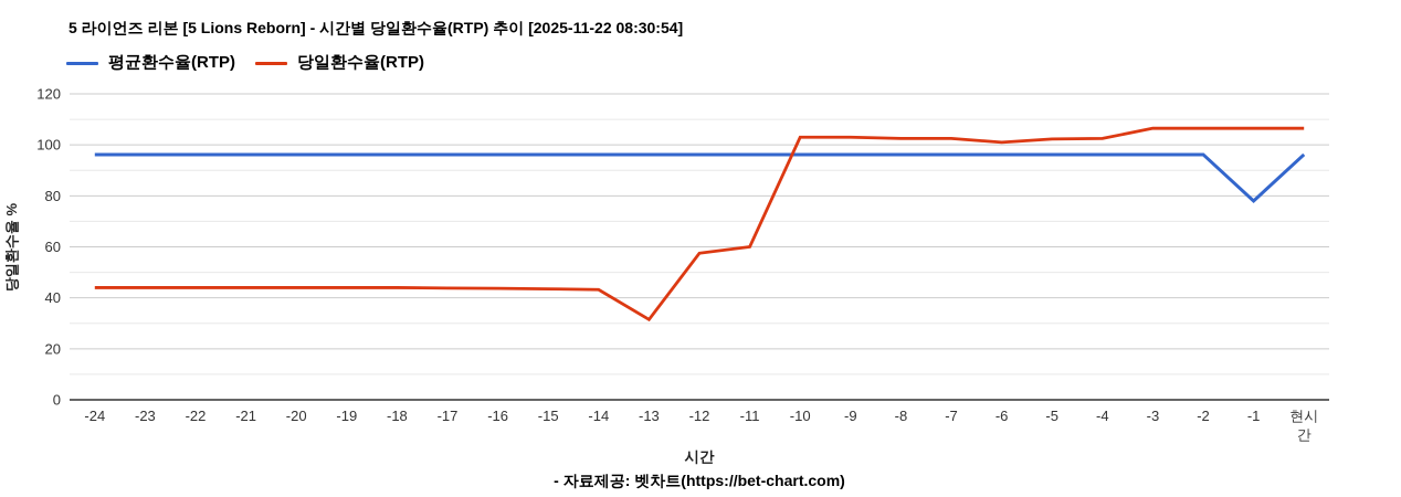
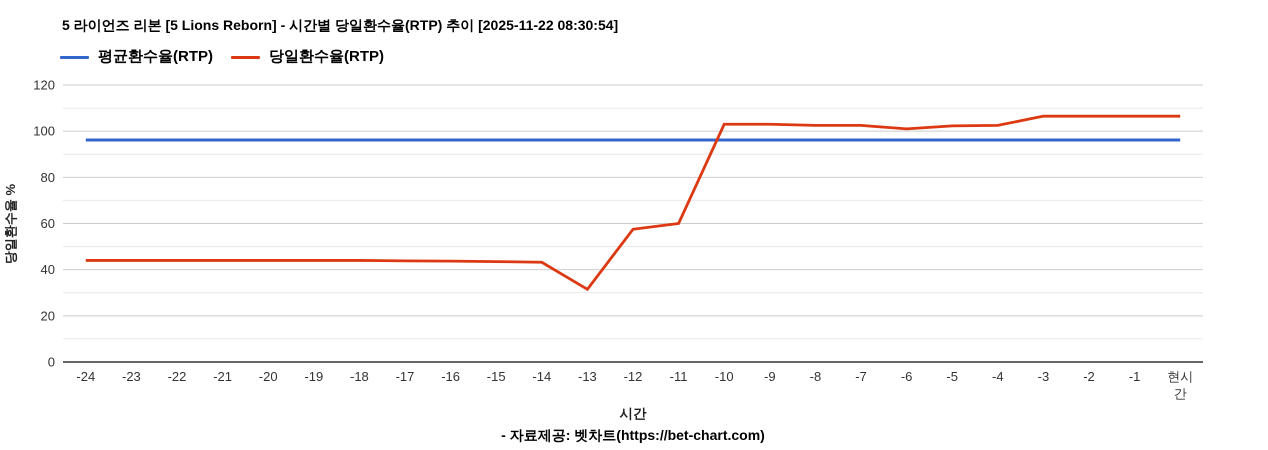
평균환수율(RTP)/-1: 78 -> 96
